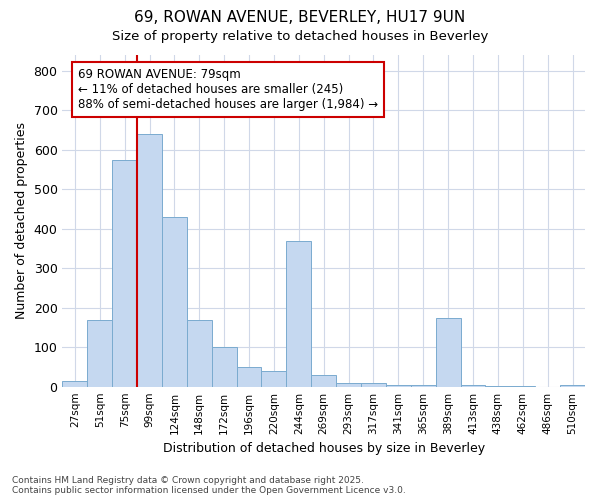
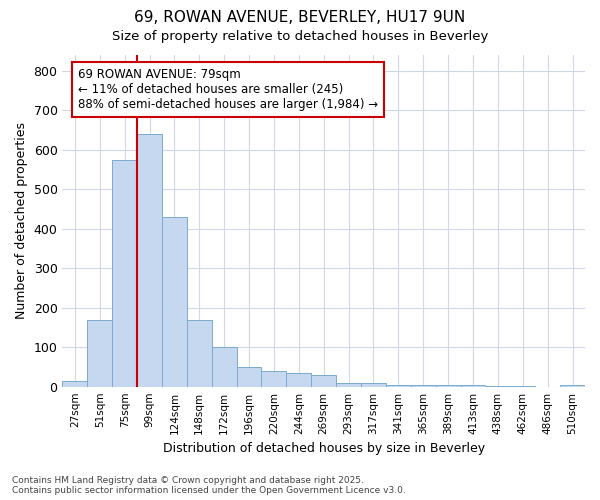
244sqm: 370 -> 35
389sqm: 175 -> 3
